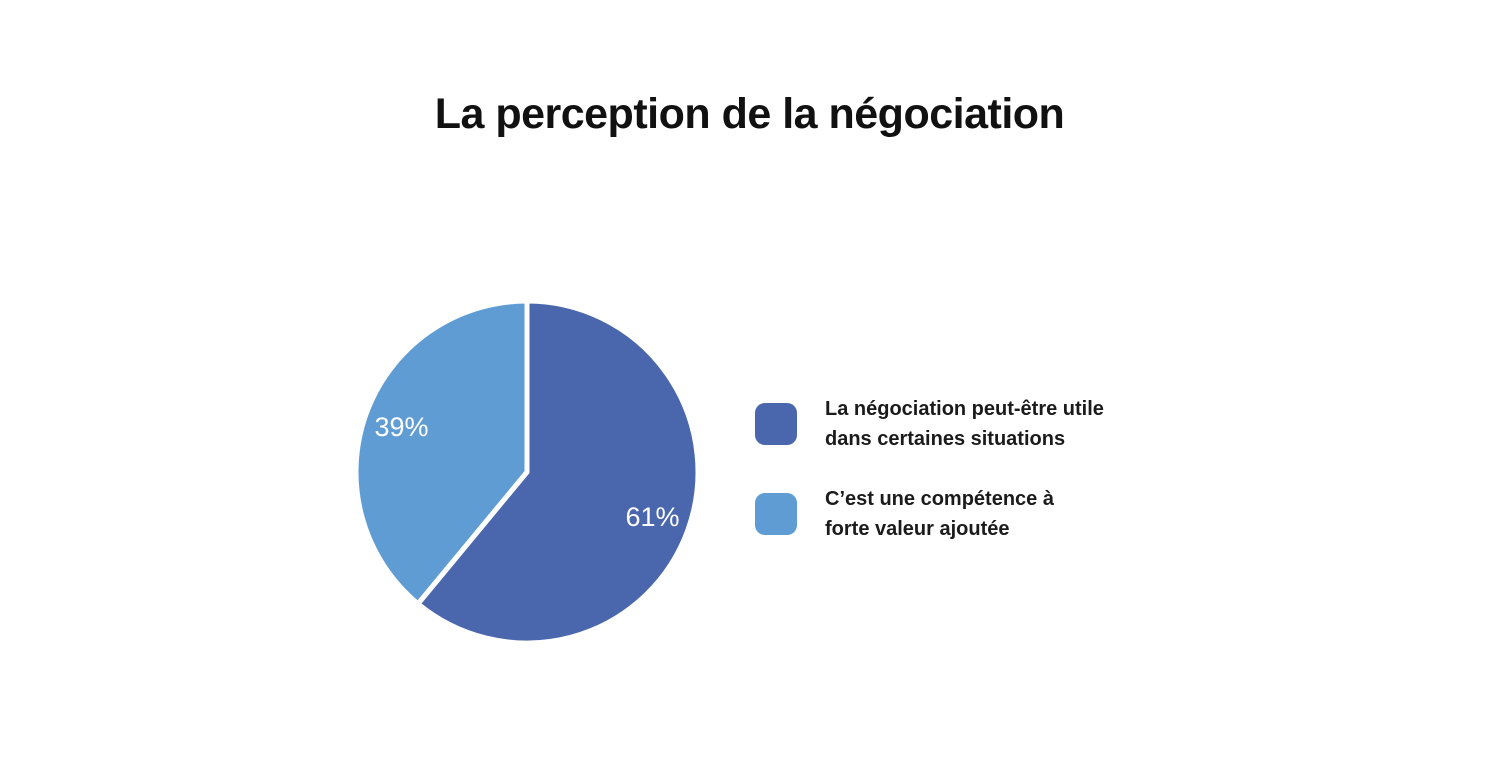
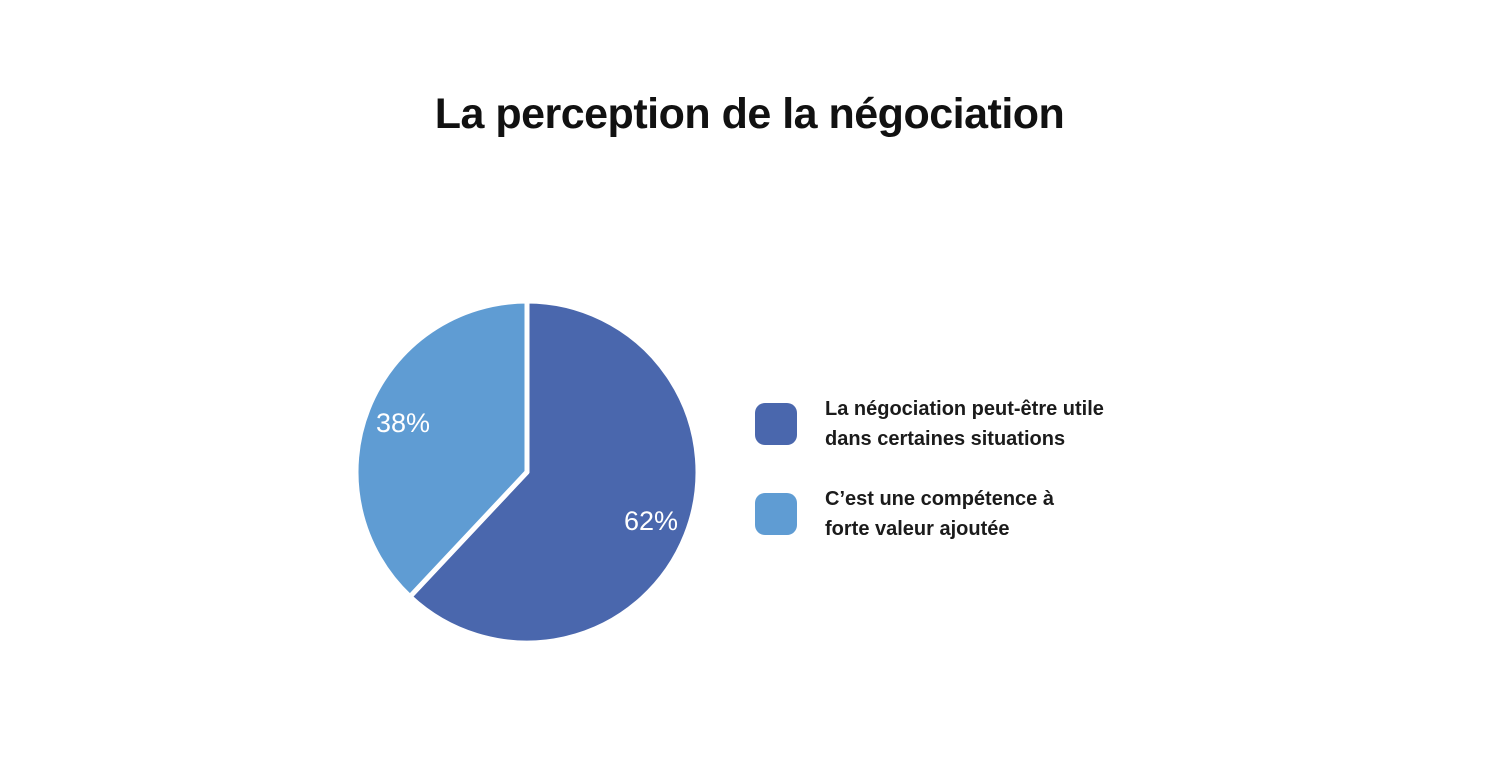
La négociation peut-être utile dans certaines situations: 61% -> 62%
C’est une compétence à forte valeur ajoutée: 39% -> 38%
